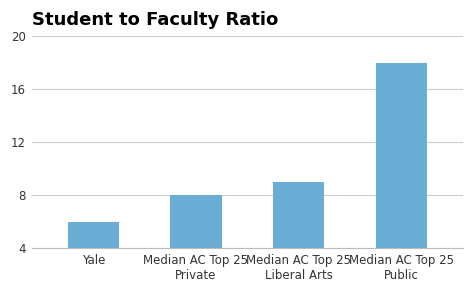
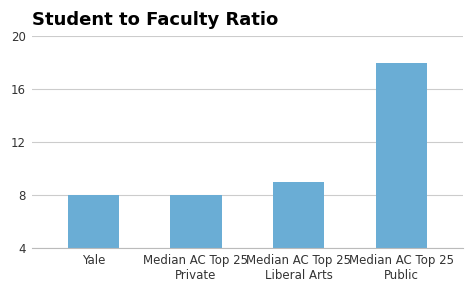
Yale: 6 -> 8
